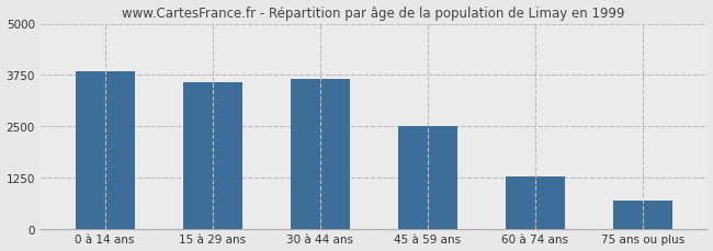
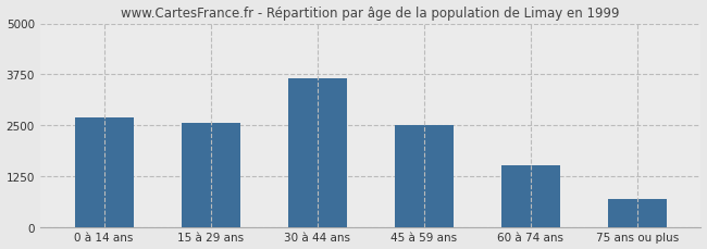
0 à 14 ans: 3850 -> 2700
15 à 29 ans: 3580 -> 2550
60 à 74 ans: 1270 -> 1500
